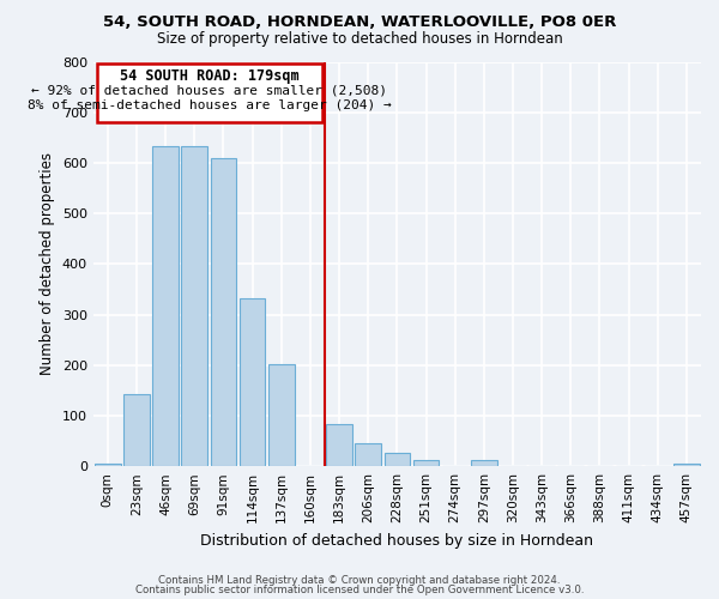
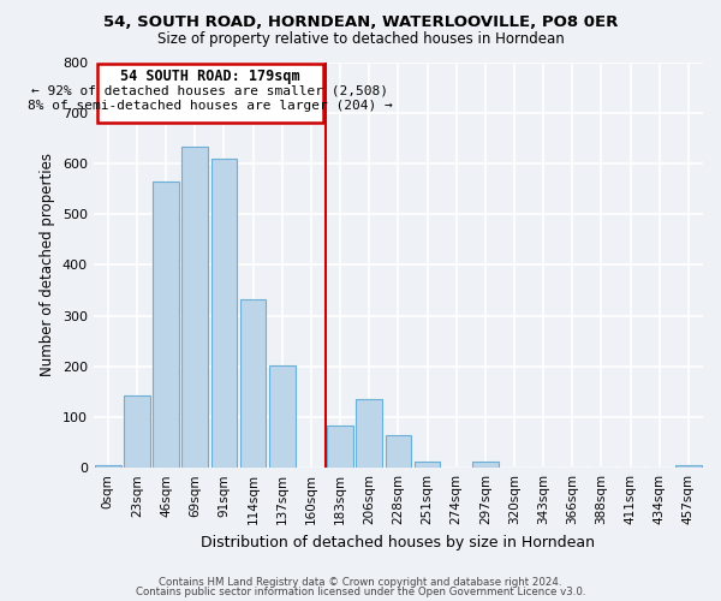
46sqm: 634 -> 565
206sqm: 46 -> 135
228sqm: 27 -> 65
